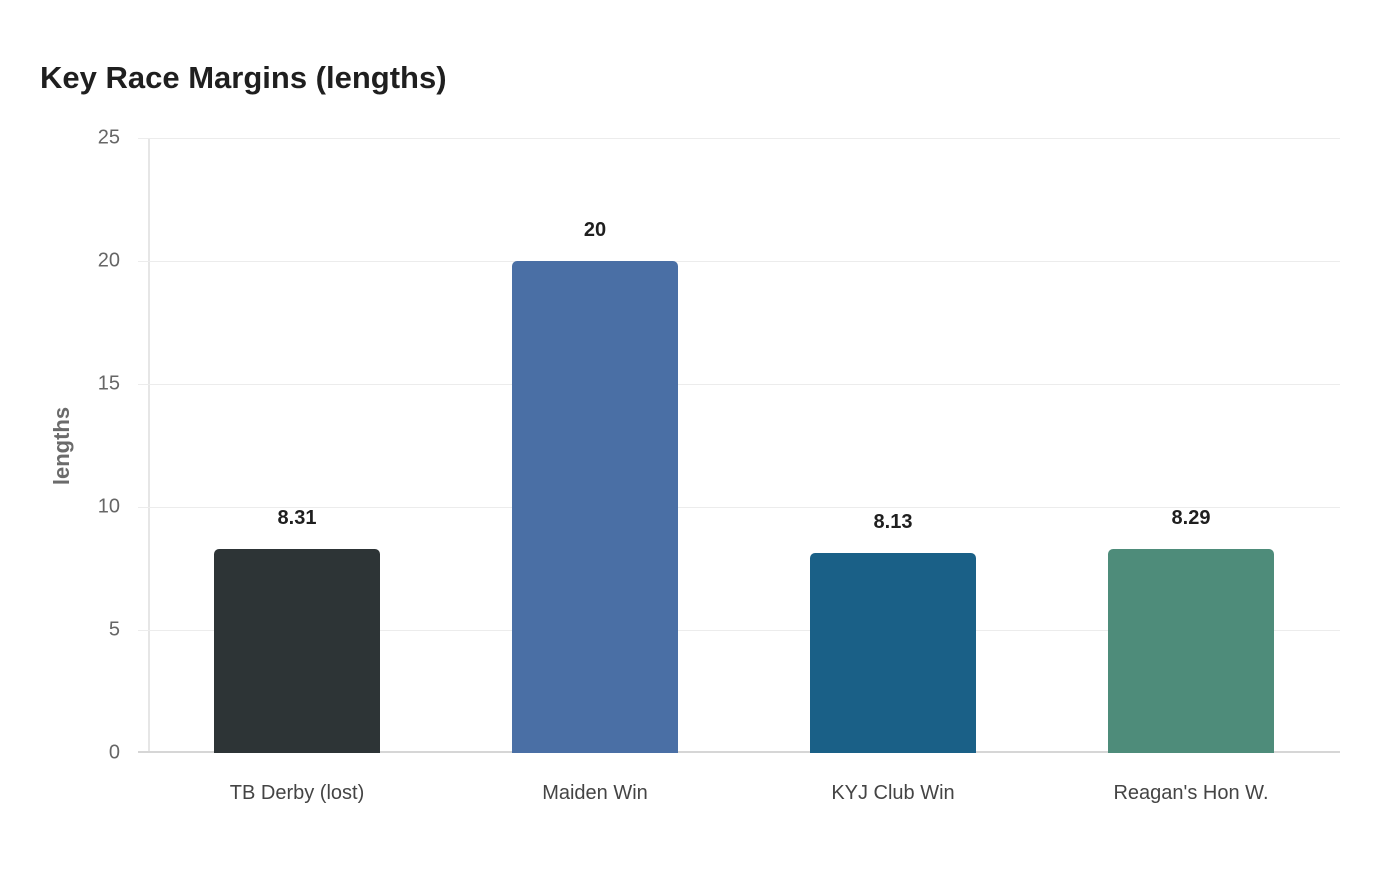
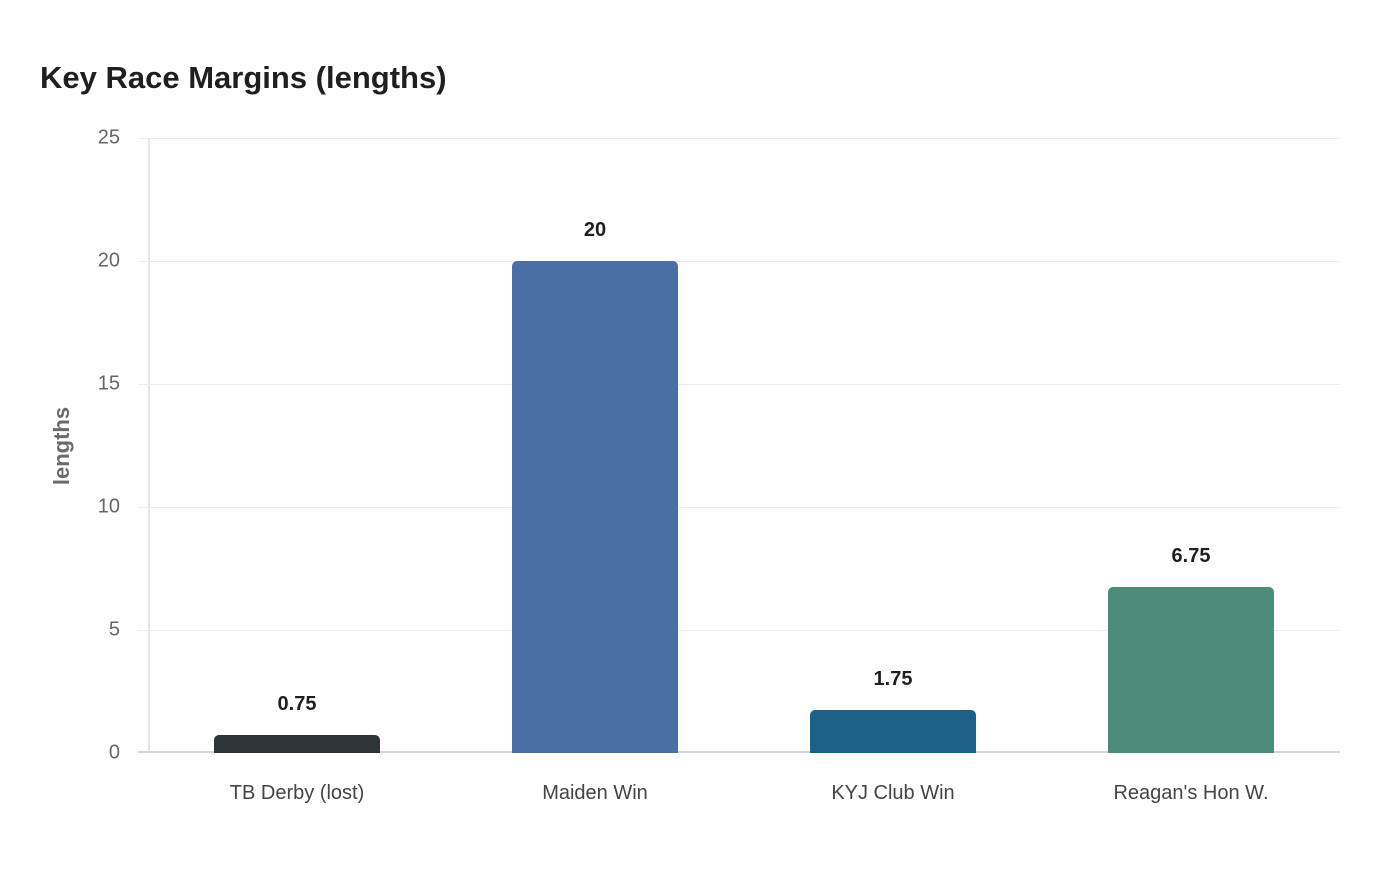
TB Derby (lost): 8.31 -> 0.75
KYJ Club Win: 8.13 -> 1.75
Reagan's Hon W.: 8.29 -> 6.75
